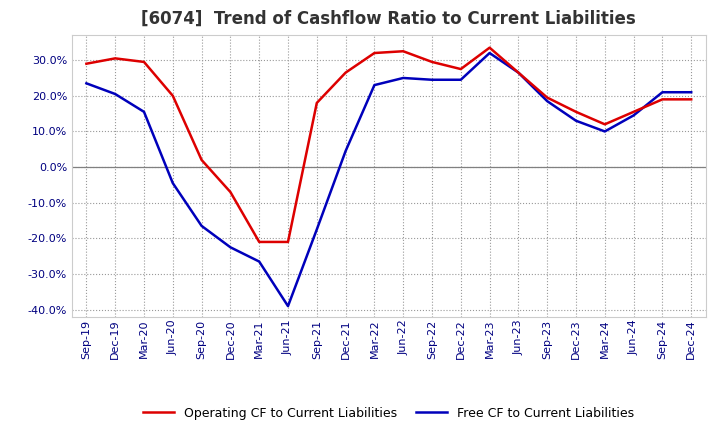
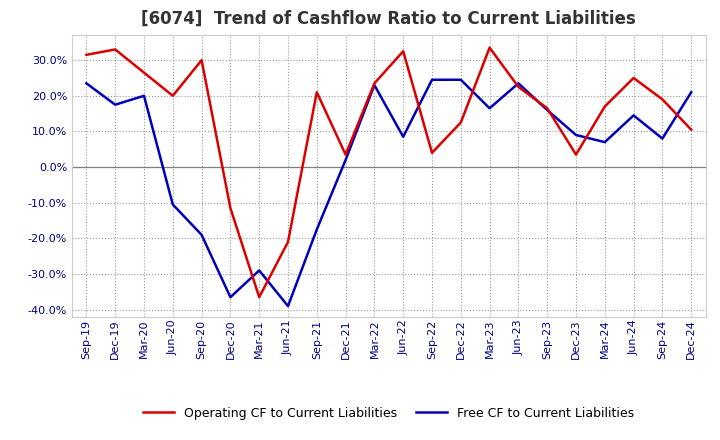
Operating CF to Current Liabilities/Sep-19: 29.0% -> 31.5%
Operating CF to Current Liabilities/Dec-19: 30.5% -> 33.0%
Free CF to Current Liabilities/Dec-19: 20.5% -> 17.5%
Operating CF to Current Liabilities/Mar-20: 29.5% -> 26.5%
Free CF to Current Liabilities/Mar-20: 15.5% -> 20.0%
Free CF to Current Liabilities/Jun-20: -4.5% -> -10.5%
Operating CF to Current Liabilities/Sep-20: 2.0% -> 30.0%
Free CF to Current Liabilities/Sep-20: -16.5% -> -19.0%
Operating CF to Current Liabilities/Dec-20: -7.0% -> -11.5%
Free CF to Current Liabilities/Dec-20: -22.5% -> -36.5%
Operating CF to Current Liabilities/Mar-21: -21.0% -> -36.5%
Free CF to Current Liabilities/Mar-21: -26.5% -> -29.0%
Operating CF to Current Liabilities/Sep-21: 18.0% -> 21.0%
Operating CF to Current Liabilities/Dec-21: 26.5% -> 3.5%
Free CF to Current Liabilities/Dec-21: 4.5% -> 2.0%
Operating CF to Current Liabilities/Mar-22: 32.0% -> 23.5%
Free CF to Current Liabilities/Jun-22: 25.0% -> 8.5%
Operating CF to Current Liabilities/Sep-22: 29.5% -> 4.0%
Operating CF to Current Liabilities/Dec-22: 27.5% -> 12.5%
Free CF to Current Liabilities/Mar-23: 32.0% -> 16.5%
Operating CF to Current Liabilities/Jun-23: 26.5% -> 22.5%
Free CF to Current Liabilities/Jun-23: 26.5% -> 23.5%
Operating CF to Current Liabilities/Sep-23: 19.5% -> 16.5%
Free CF to Current Liabilities/Sep-23: 18.5% -> 16.0%
Operating CF to Current Liabilities/Dec-23: 15.5% -> 3.5%
Free CF to Current Liabilities/Dec-23: 13.0% -> 9.0%
Operating CF to Current Liabilities/Mar-24: 12.0% -> 17.0%
Free CF to Current Liabilities/Mar-24: 10.0% -> 7.0%
Operating CF to Current Liabilities/Jun-24: 15.5% -> 25.0%
Free CF to Current Liabilities/Sep-24: 21.0% -> 8.0%
Operating CF to Current Liabilities/Dec-24: 19.0% -> 10.5%
